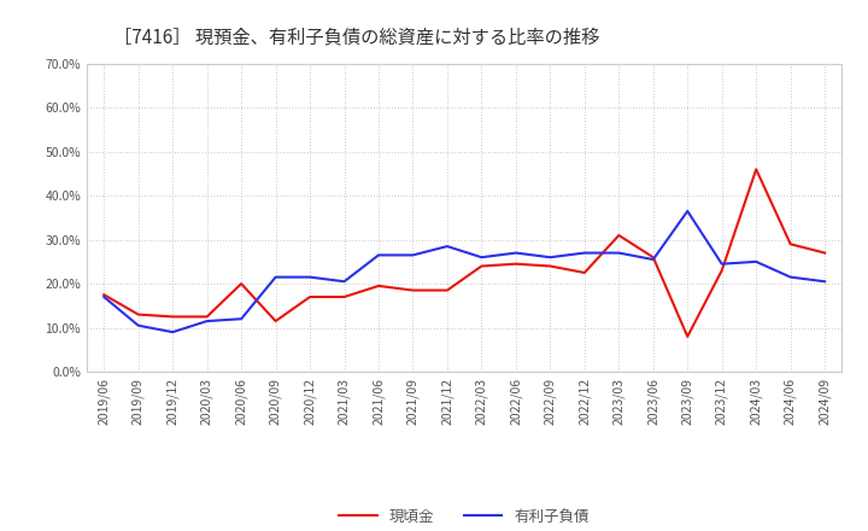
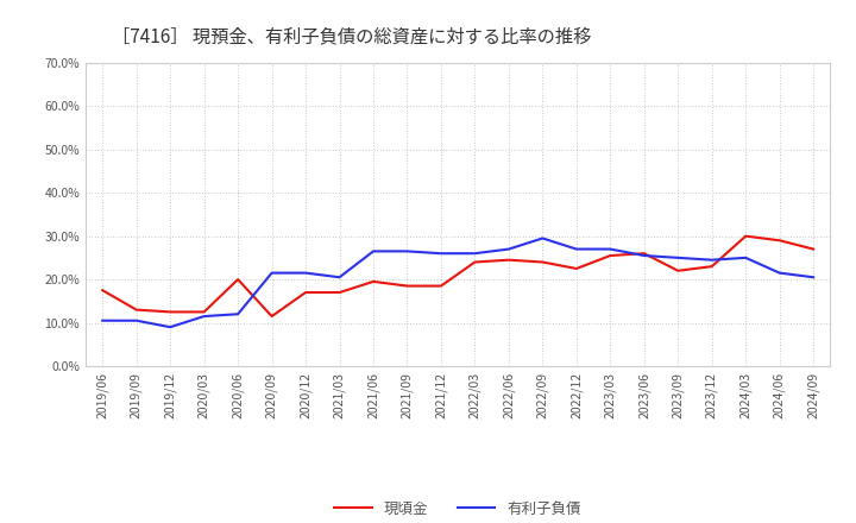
有利子負債/2019/06: 17.0% -> 10.5%
有利子負債/2021/12: 28.5% -> 26.0%
有利子負債/2022/09: 26.0% -> 29.5%
現頃金/2023/03: 31.0% -> 25.5%
現頃金/2023/09: 8.0% -> 22.0%
有利子負債/2023/09: 36.5% -> 25.0%
現頃金/2024/03: 46.0% -> 30.0%
